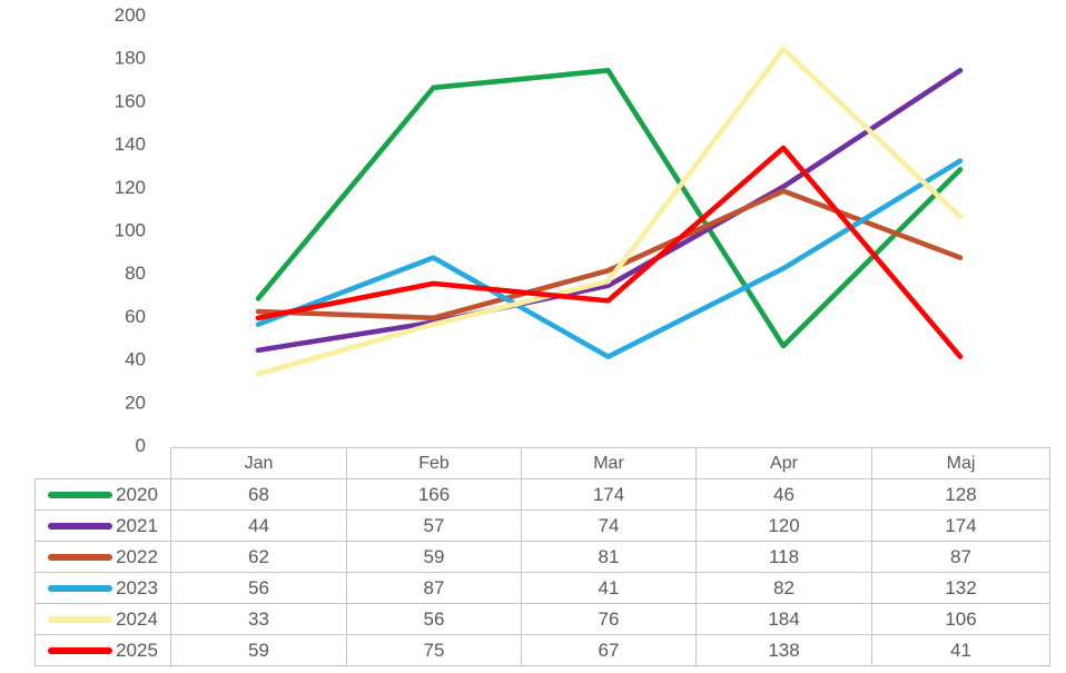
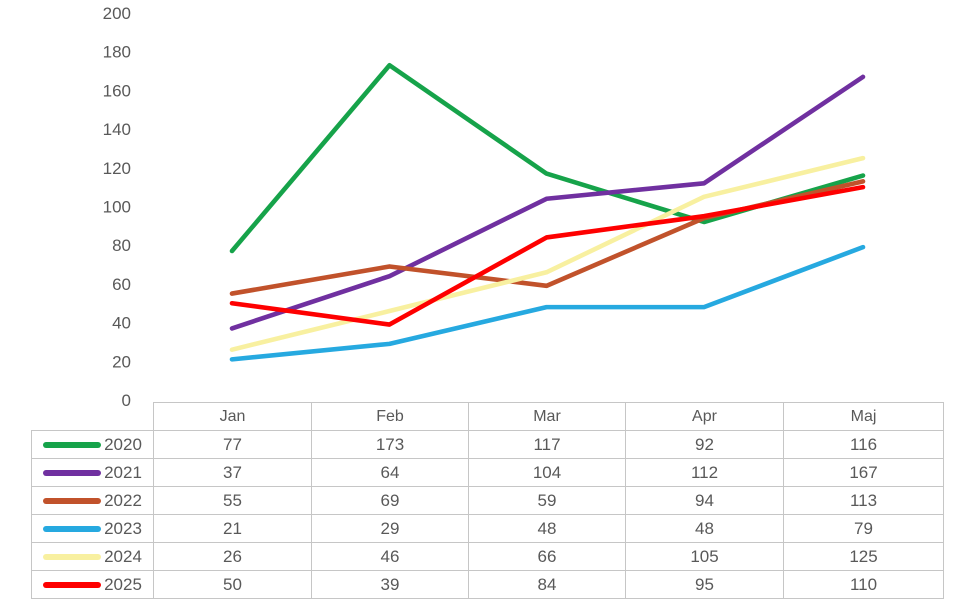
2020/Jan: 68 -> 77
2021/Jan: 44 -> 37
2022/Jan: 62 -> 55
2023/Jan: 56 -> 21
2024/Jan: 33 -> 26
2025/Jan: 59 -> 50
2020/Feb: 166 -> 173
2021/Feb: 57 -> 64
2022/Feb: 59 -> 69
2023/Feb: 87 -> 29
2024/Feb: 56 -> 46
2025/Feb: 75 -> 39
2020/Mar: 174 -> 117
2021/Mar: 74 -> 104
2022/Mar: 81 -> 59
2023/Mar: 41 -> 48
2024/Mar: 76 -> 66
2025/Mar: 67 -> 84
2020/Apr: 46 -> 92
2021/Apr: 120 -> 112
2022/Apr: 118 -> 94
2023/Apr: 82 -> 48
2024/Apr: 184 -> 105
2025/Apr: 138 -> 95
2020/Maj: 128 -> 116
2021/Maj: 174 -> 167
2022/Maj: 87 -> 113
2023/Maj: 132 -> 79
2024/Maj: 106 -> 125
2025/Maj: 41 -> 110
